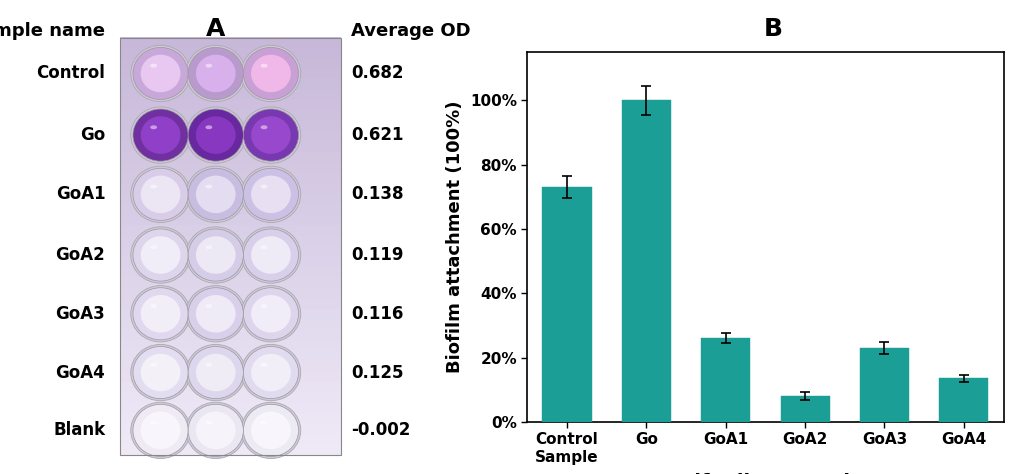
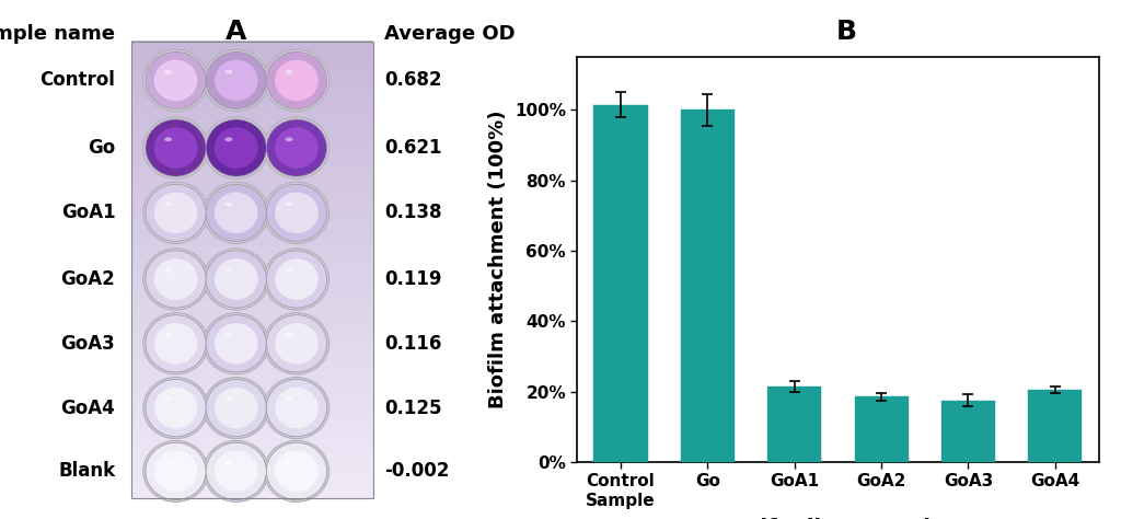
Control Sample: 73.0% -> 101.5%
GoA1: 26.0% -> 21.5%
GoA2: 8.0% -> 18.5%
GoA3: 23.0% -> 17.5%
GoA4: 13.5% -> 20.5%
